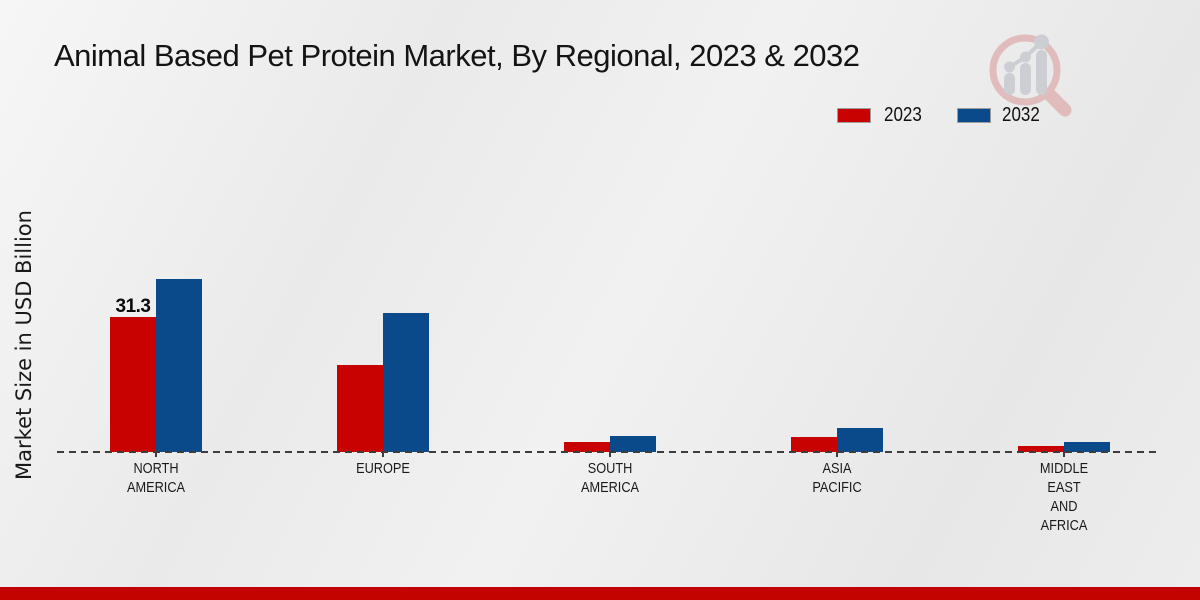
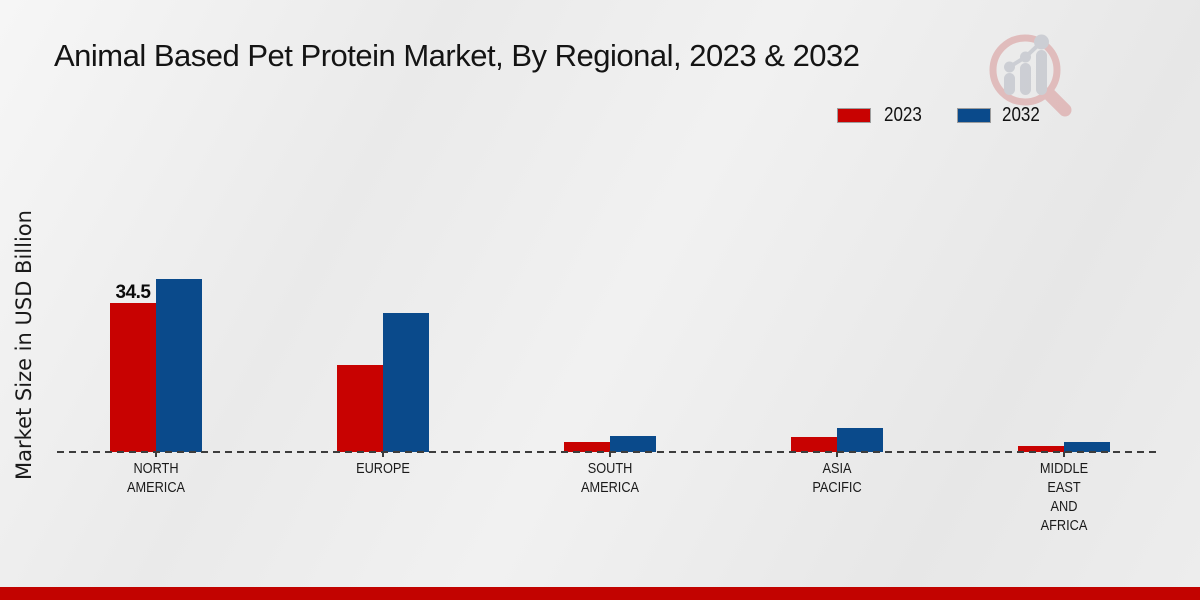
2023/NORTH AMERICA: 31.3 -> 34.5
